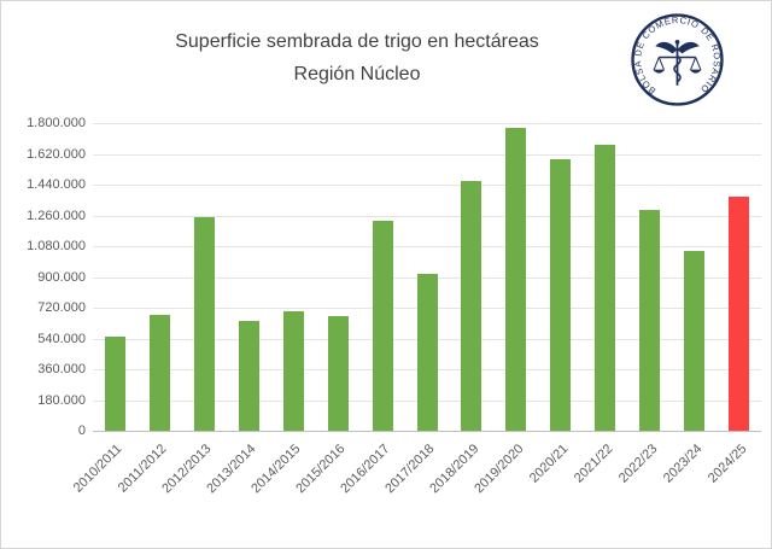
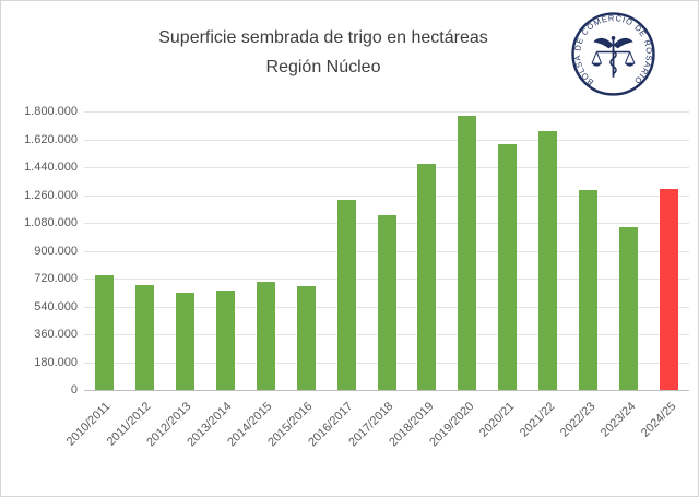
2010/2011: 550000 -> 740000
2012/2013: 1250000 -> 630000
2017/2018: 920000 -> 1130000
2024/25: 1370000 -> 1300000
